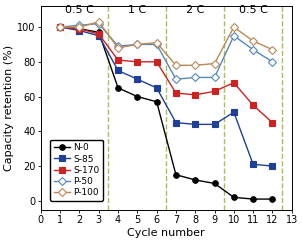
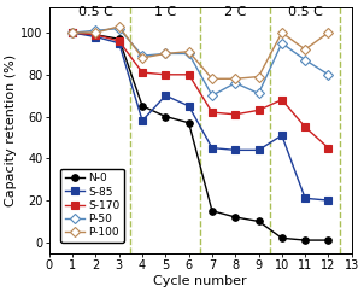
S-85/4: 75 -> 58
P-50/8: 71 -> 76
P-100/12: 87 -> 100
